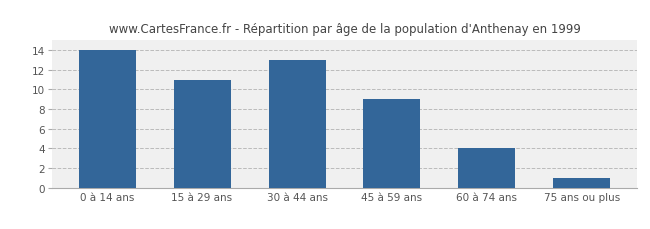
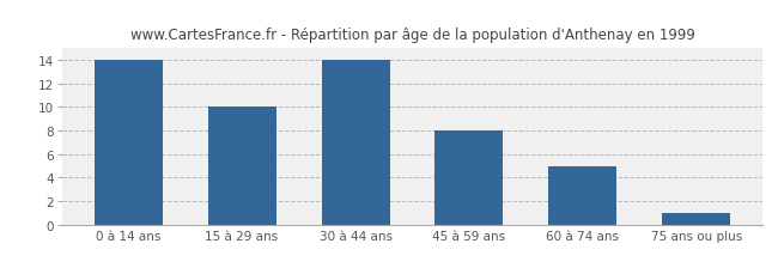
15 à 29 ans: 11 -> 10
30 à 44 ans: 13 -> 14
45 à 59 ans: 9 -> 8
60 à 74 ans: 4 -> 5
